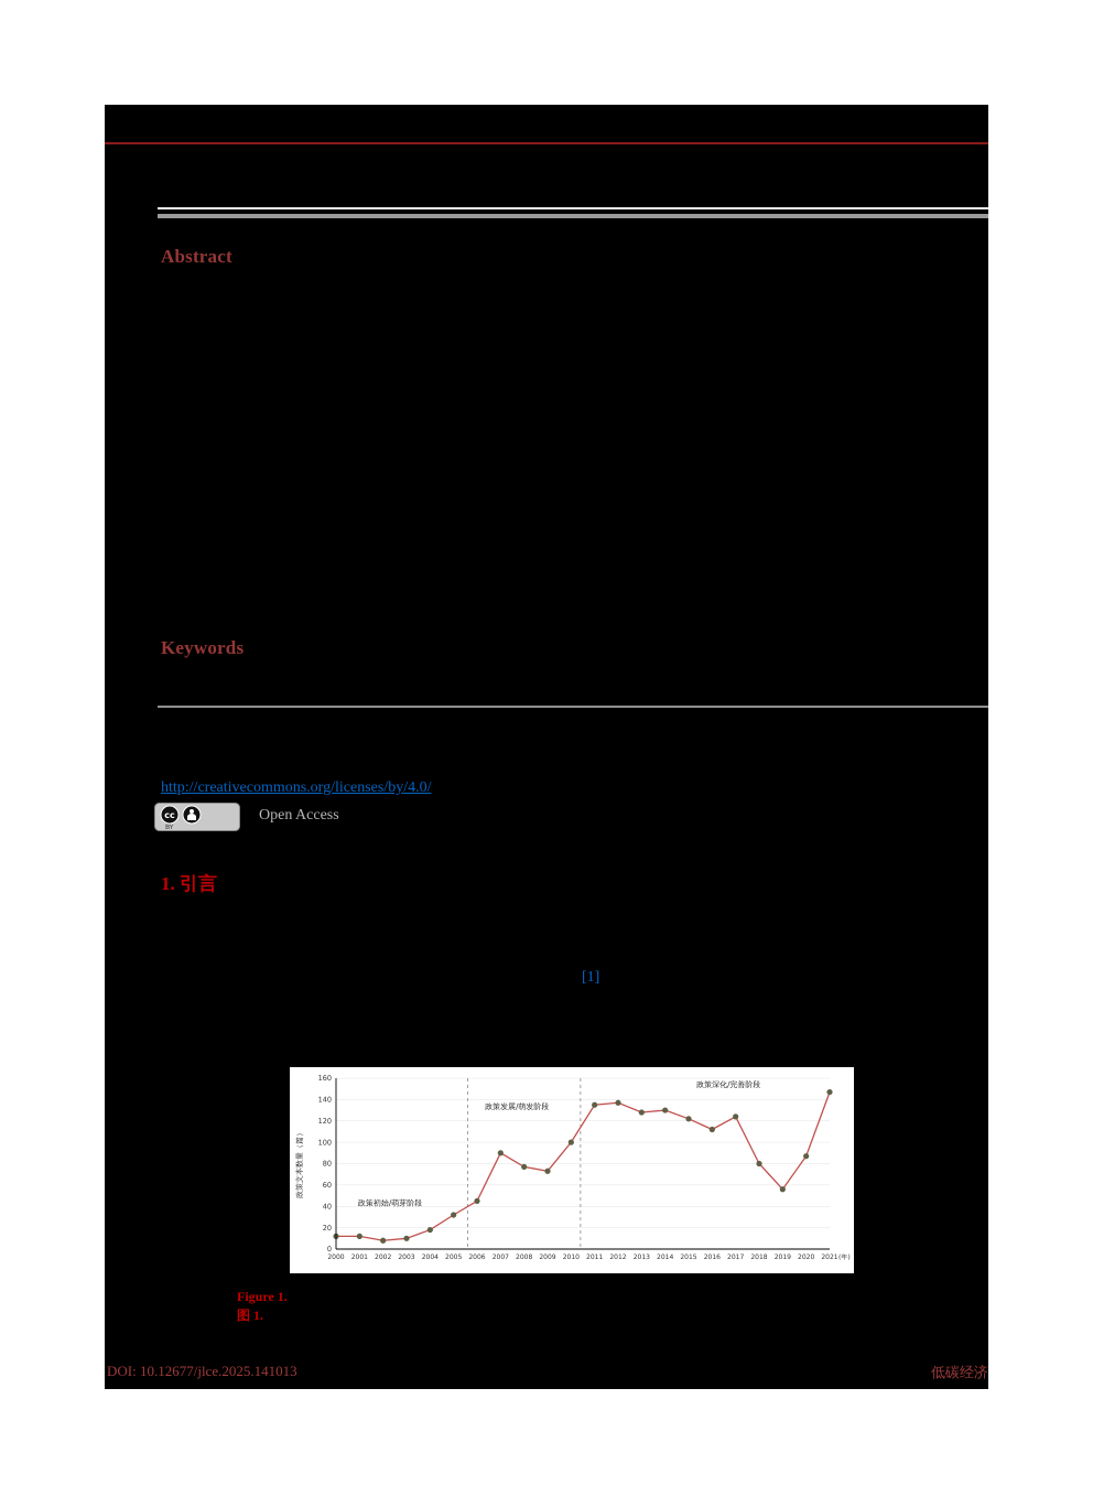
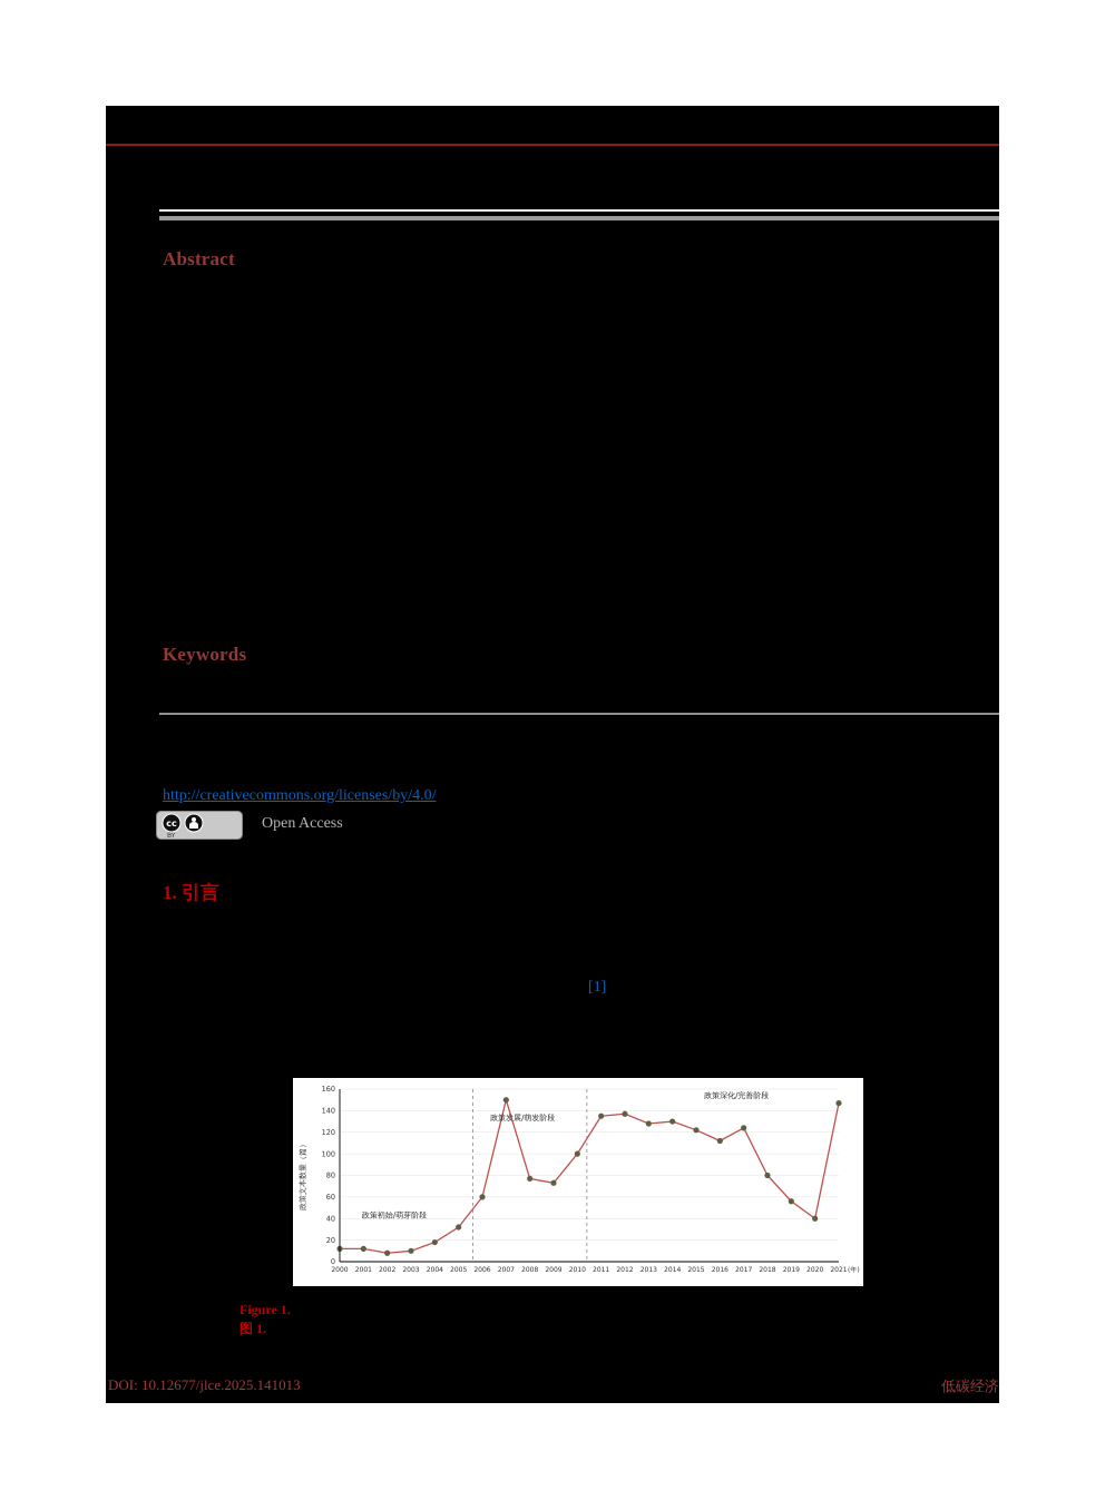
2006: 40 -> 60
2007: 90 -> 150
2020: 90 -> 40
